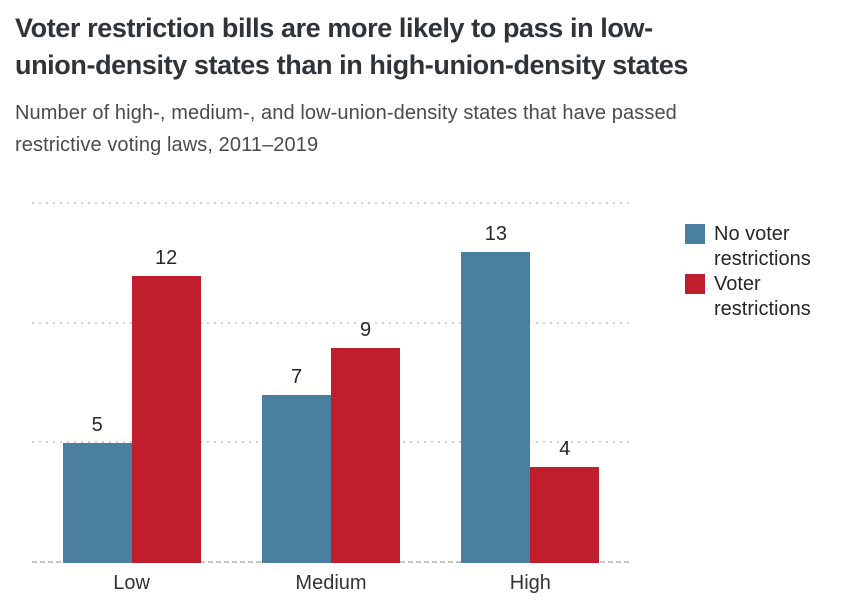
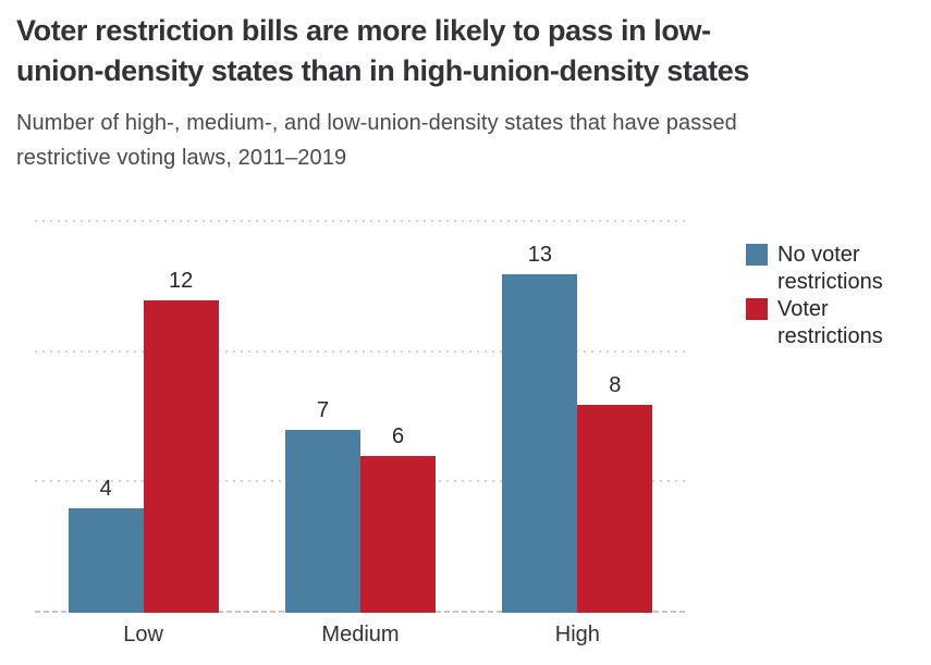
No voter restrictions/Low: 5 -> 4
Voter restrictions/Medium: 9 -> 6
Voter restrictions/High: 4 -> 8
